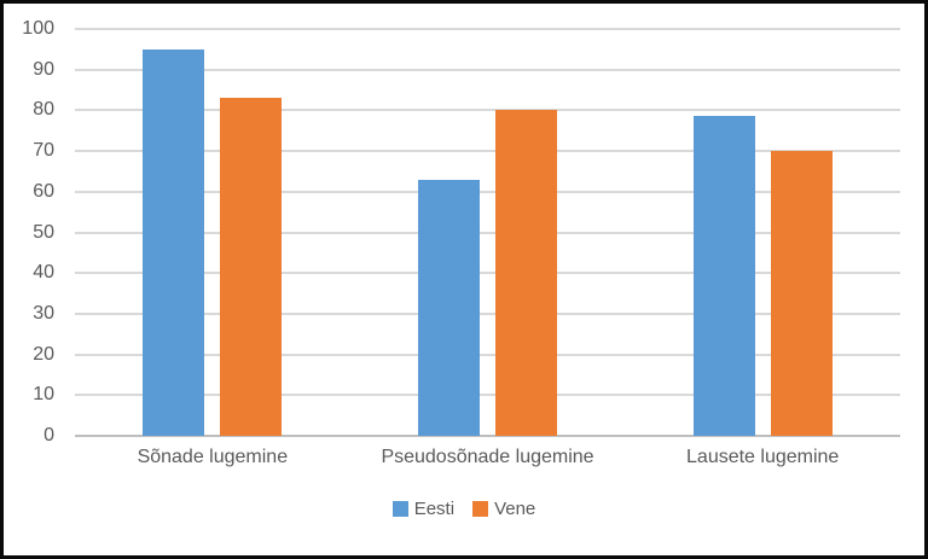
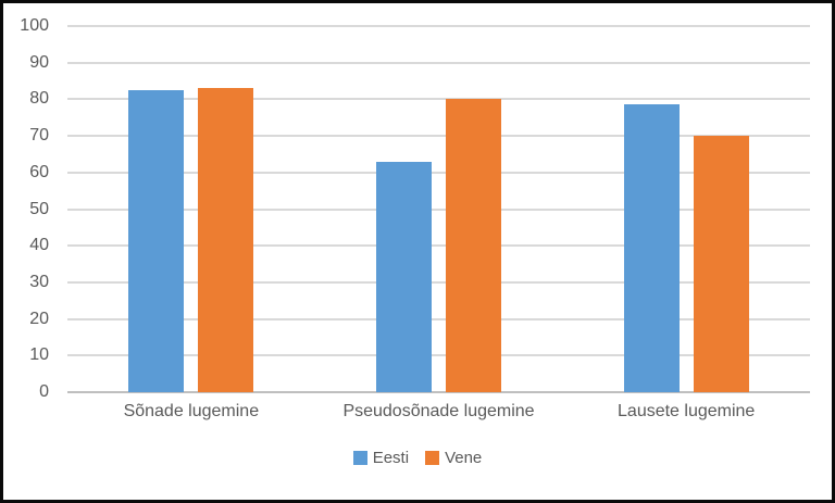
Eesti/Sõnade lugemine: 95 -> 82
